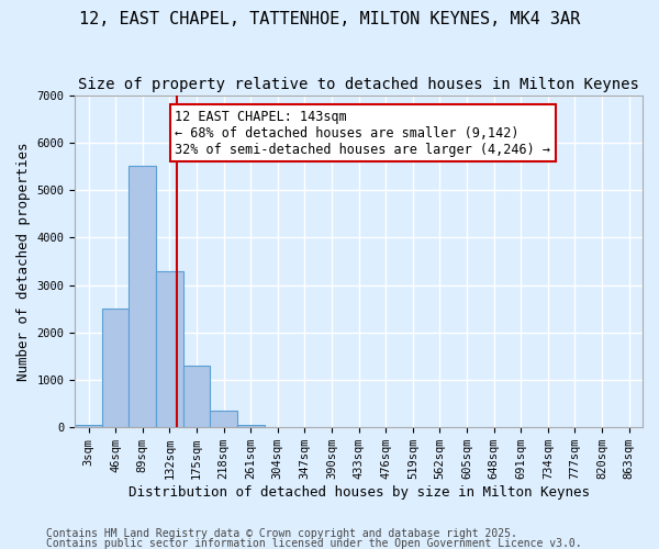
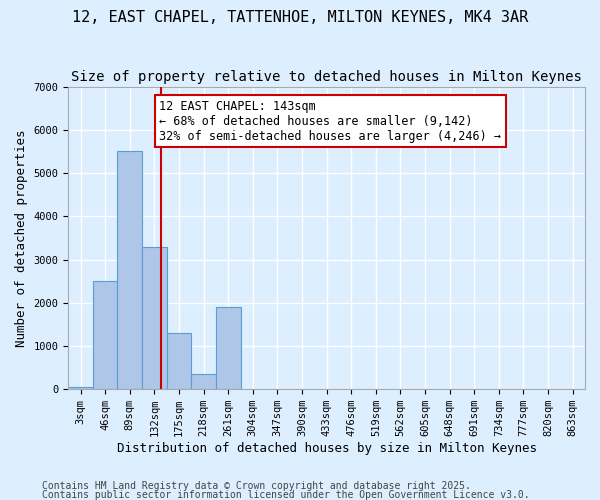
261sqm: 50 -> 1900
